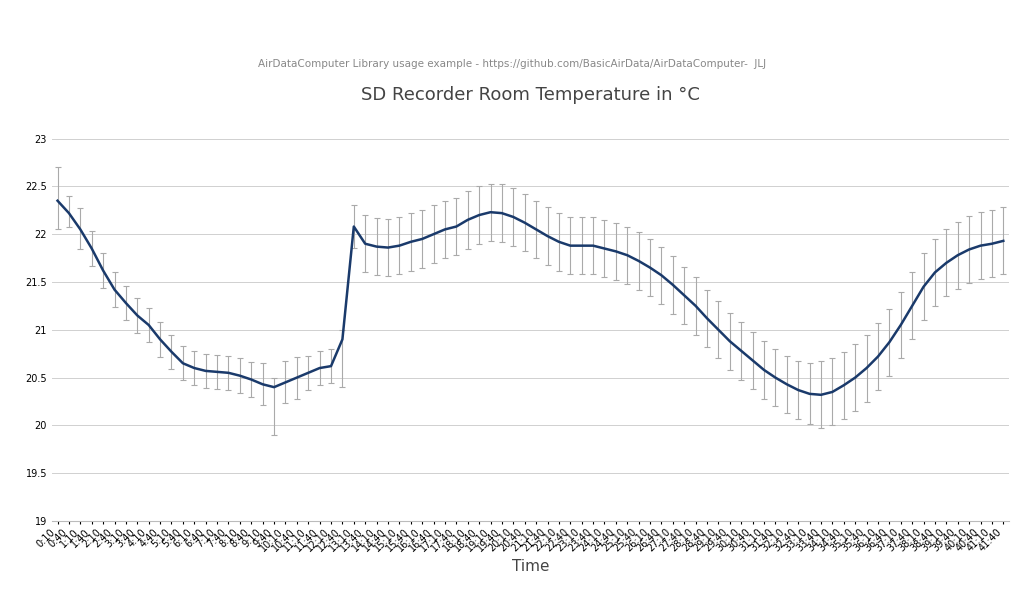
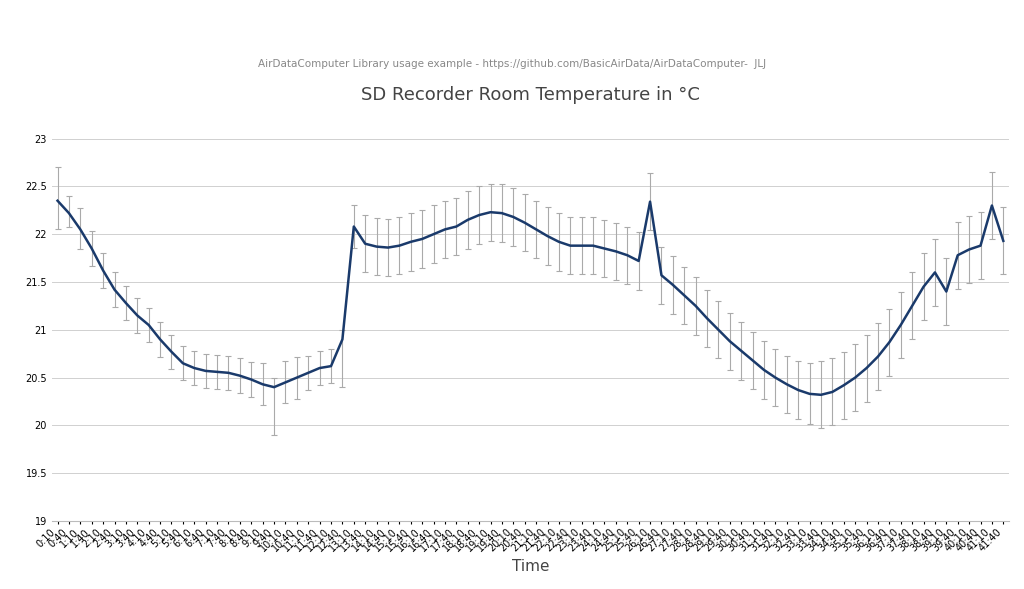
26:10: 21.65 -> 22.34
39:10: 21.70 -> 21.40
41:10: 21.90 -> 22.30
